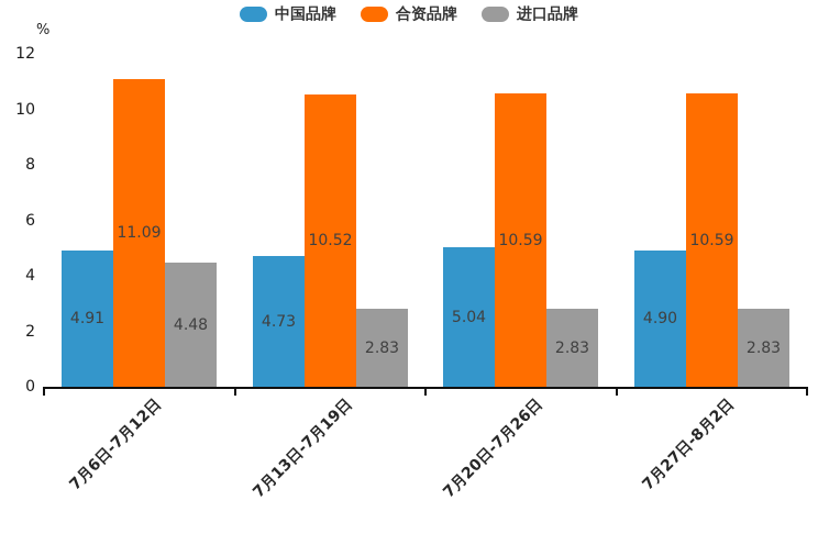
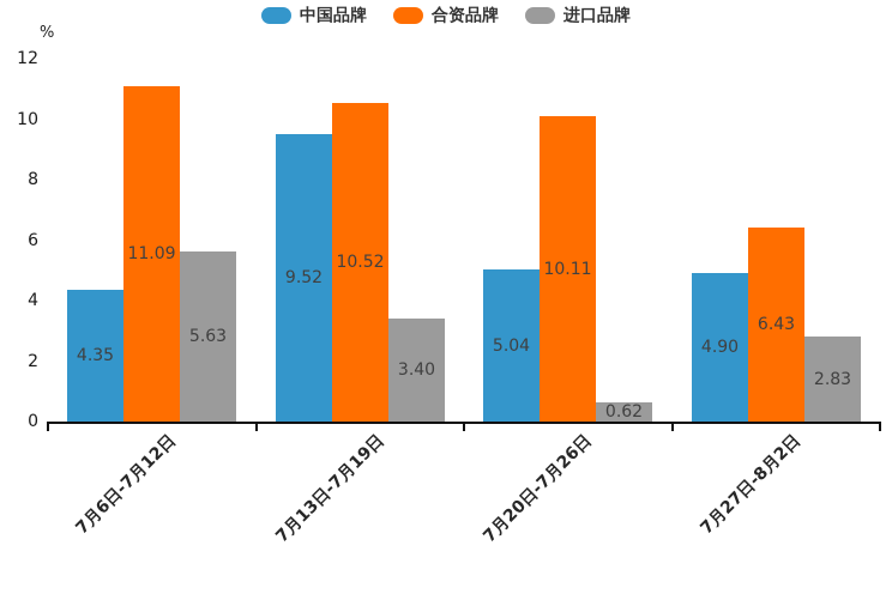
中国品牌/7月6日-7月12日: 4.91 -> 4.35
进口品牌/7月6日-7月12日: 4.48 -> 5.63
中国品牌/7月13日-7月19日: 4.73 -> 9.52
进口品牌/7月13日-7月19日: 2.83 -> 3.40
合资品牌/7月20日-7月26日: 10.59 -> 10.11
进口品牌/7月20日-7月26日: 2.83 -> 0.62
合资品牌/7月27日-8月2日: 10.59 -> 6.43
